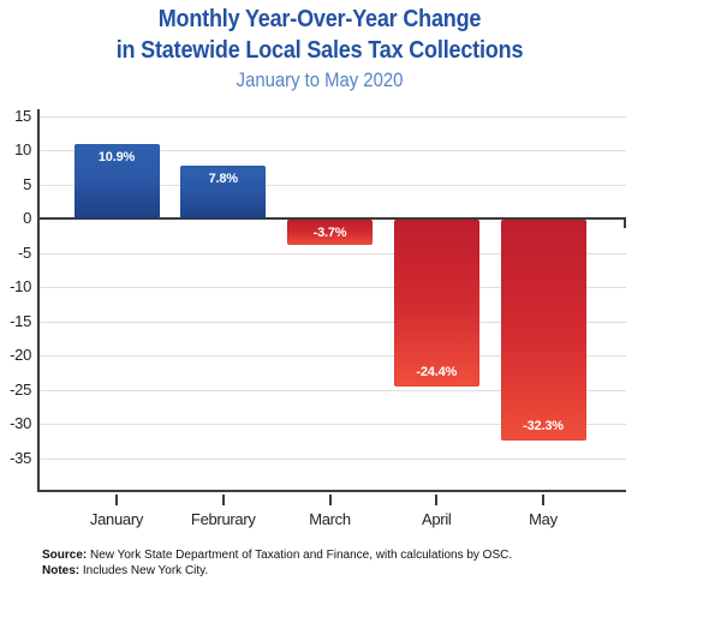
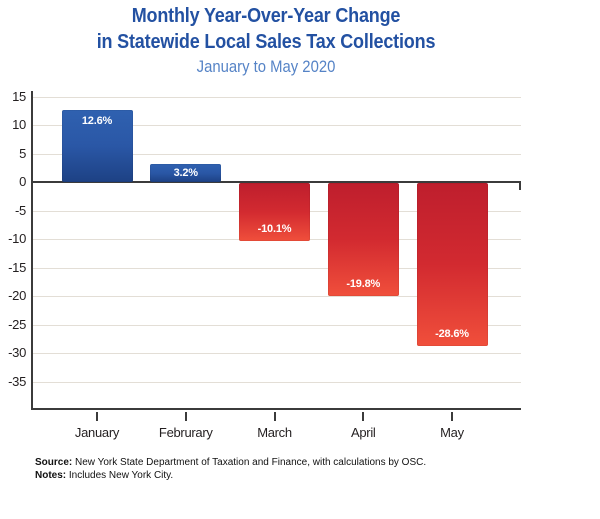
January: 10.9% -> 12.6%
Februrary: 7.8% -> 3.2%
March: -3.7% -> -10.1%
April: -24.4% -> -19.8%
May: -32.3% -> -28.6%
